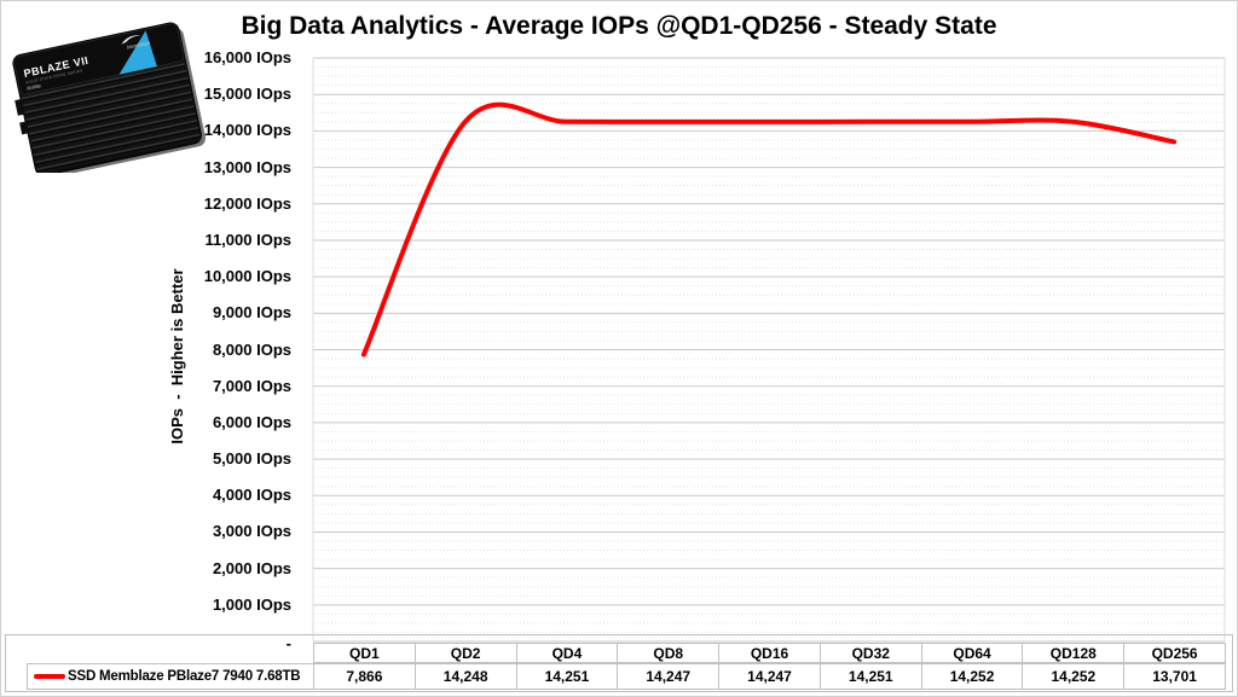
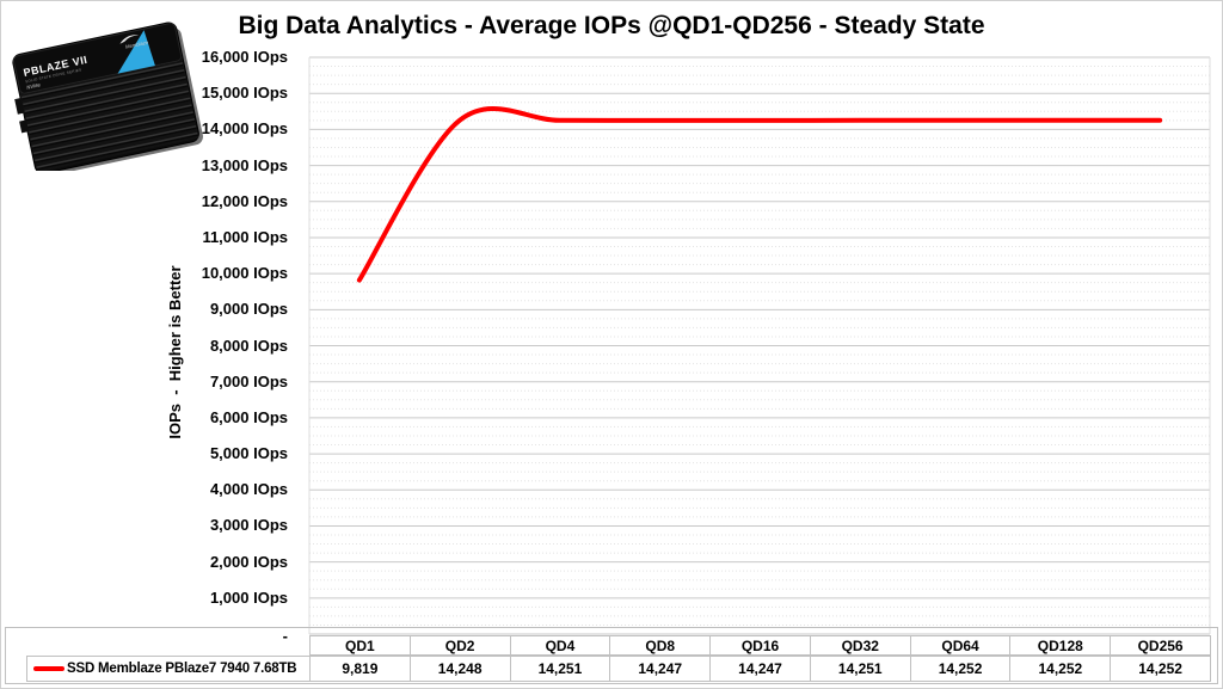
QD1: 7,866 -> 9,819
QD256: 13,701 -> 14,252
